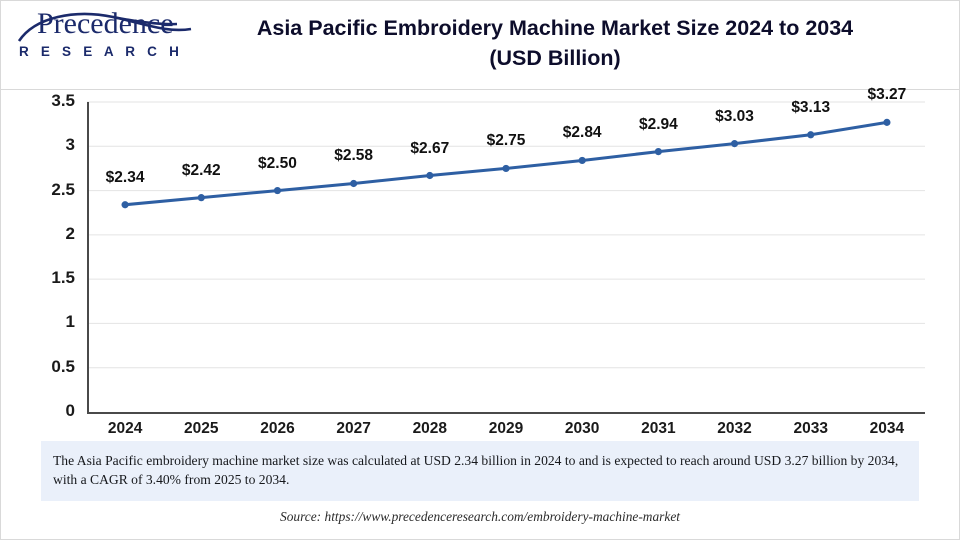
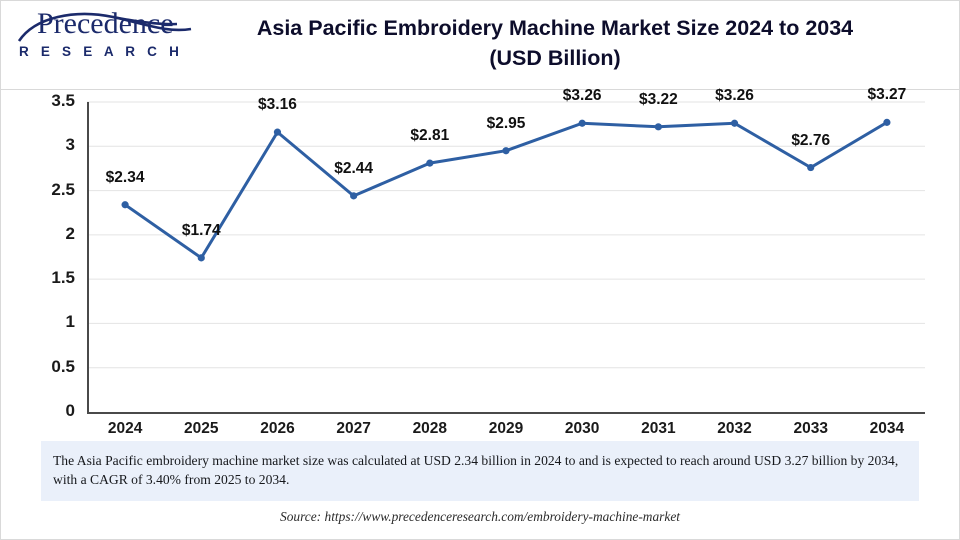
2025: $2.42 -> $1.74
2026: $2.50 -> $3.16
2027: $2.58 -> $2.44
2028: $2.67 -> $2.81
2029: $2.75 -> $2.95
2030: $2.84 -> $3.26
2031: $2.94 -> $3.22
2032: $3.03 -> $3.26
2033: $3.13 -> $2.76
